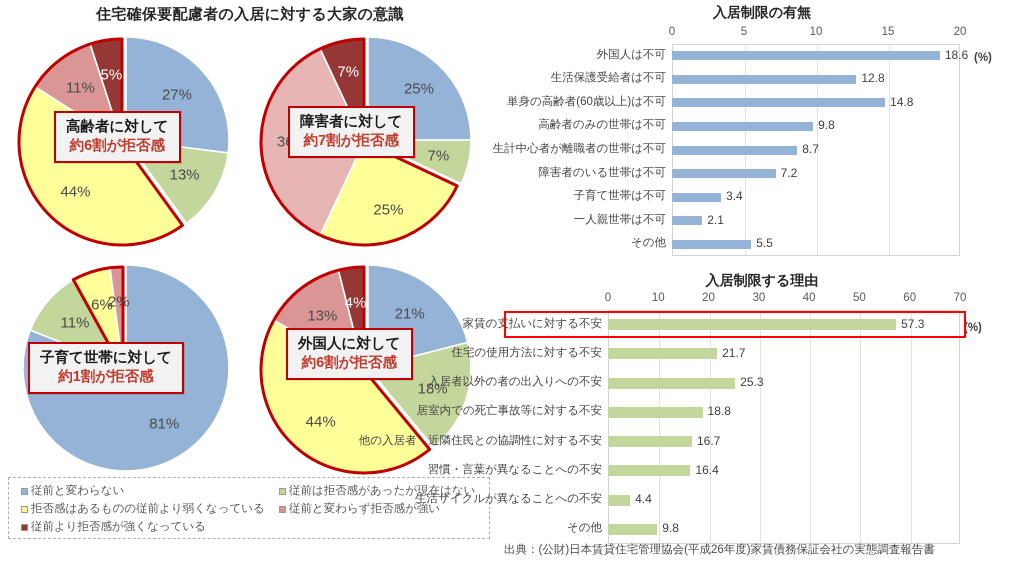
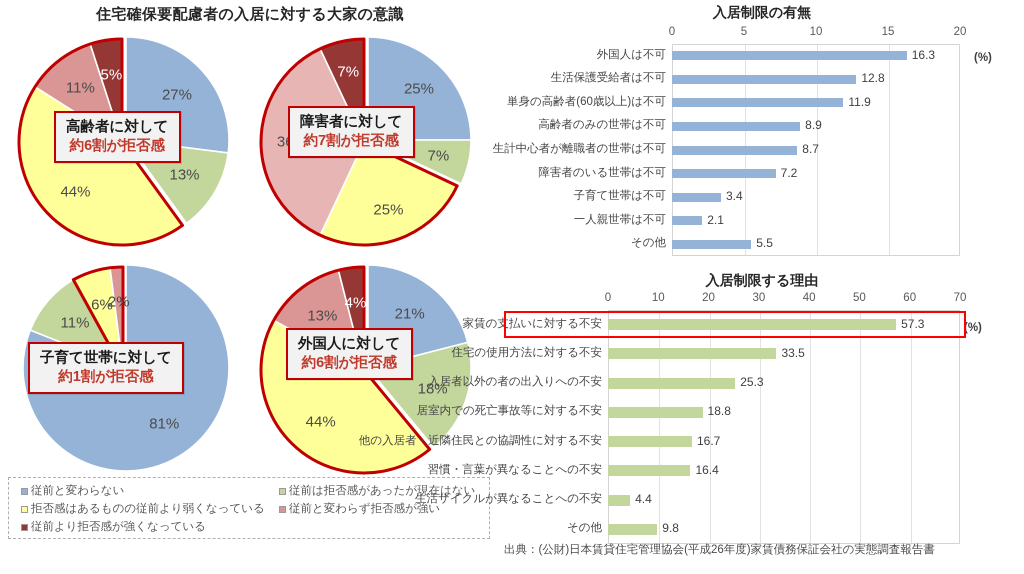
入居制限の有無/外国人は不可: 18.6 -> 16.3
入居制限の有無/単身の高齢者(60歳以上)は不可: 14.8 -> 11.9
入居制限の有無/高齢者のみの世帯は不可: 9.8 -> 8.9
入居制限する理由/住宅の使用方法に対する不安: 21.7 -> 33.5
